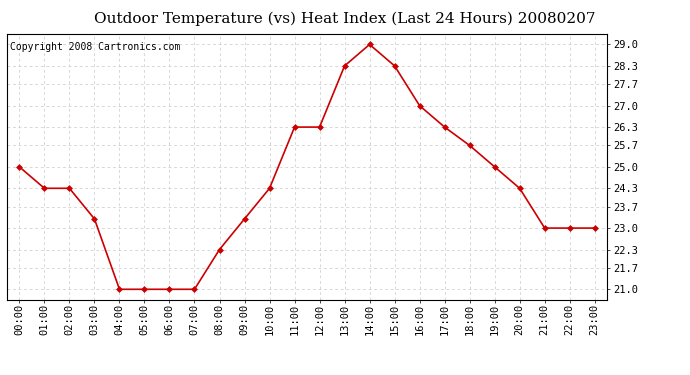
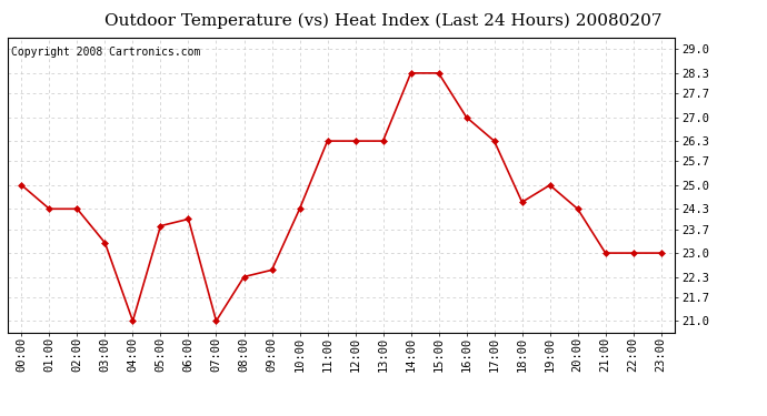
05:00: 21.0 -> 23.8
06:00: 21.0 -> 24.0
09:00: 23.3 -> 22.5
13:00: 28.3 -> 26.3
14:00: 29.0 -> 28.3
18:00: 25.7 -> 24.5
